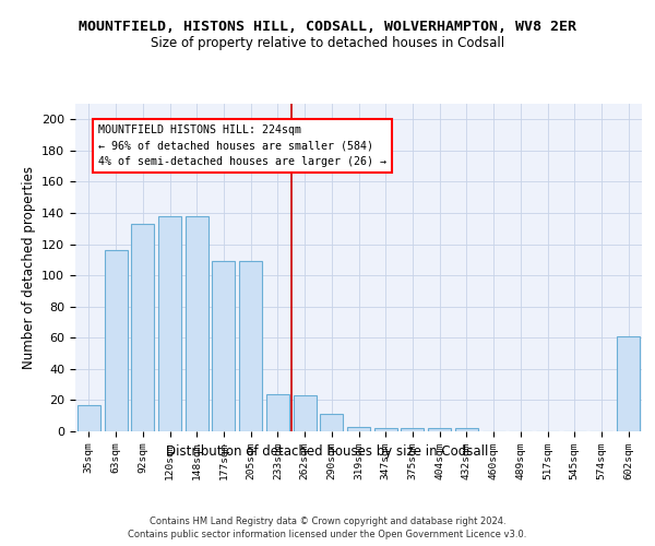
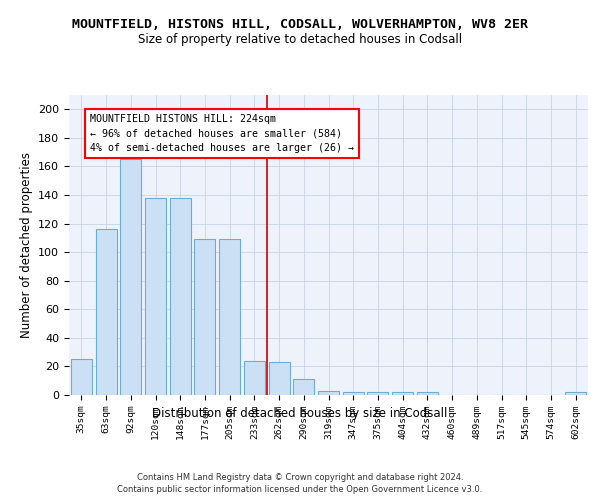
35sqm: 17 -> 25
92sqm: 133 -> 165
602sqm: 61 -> 2
